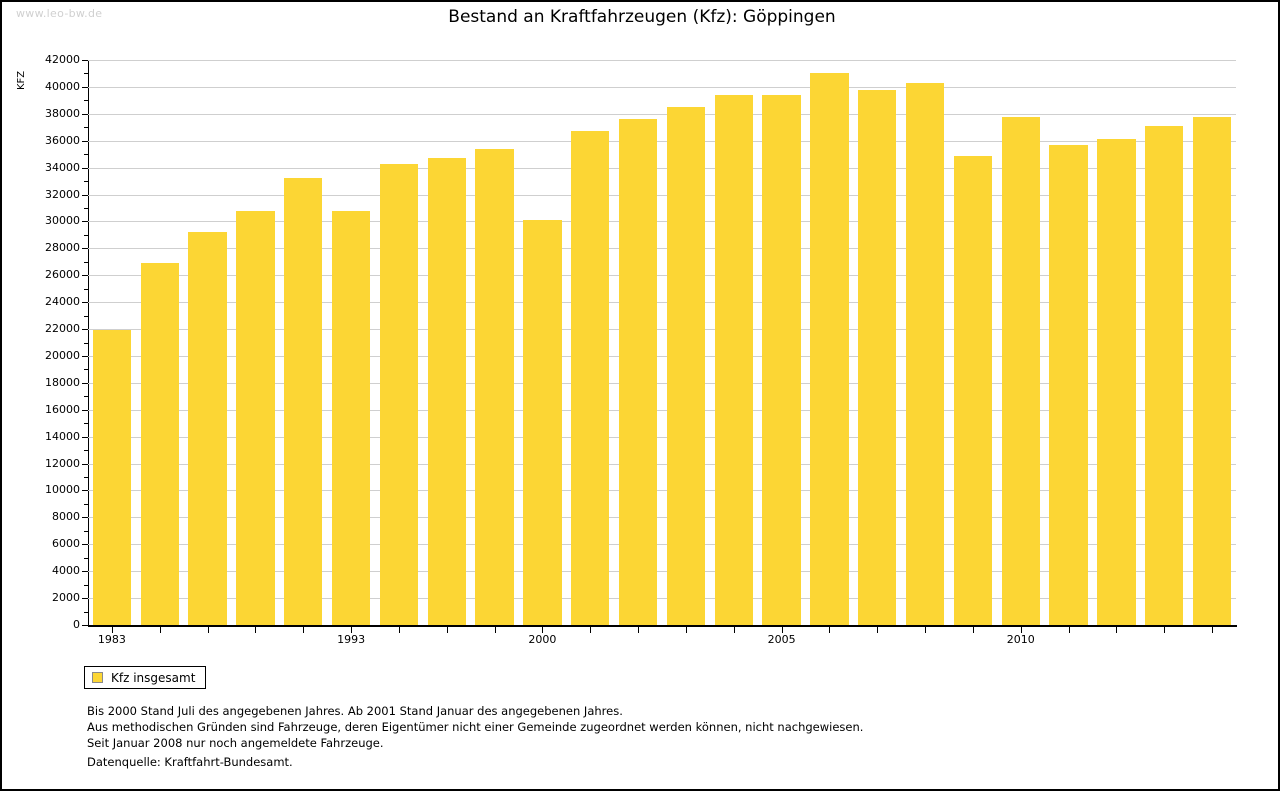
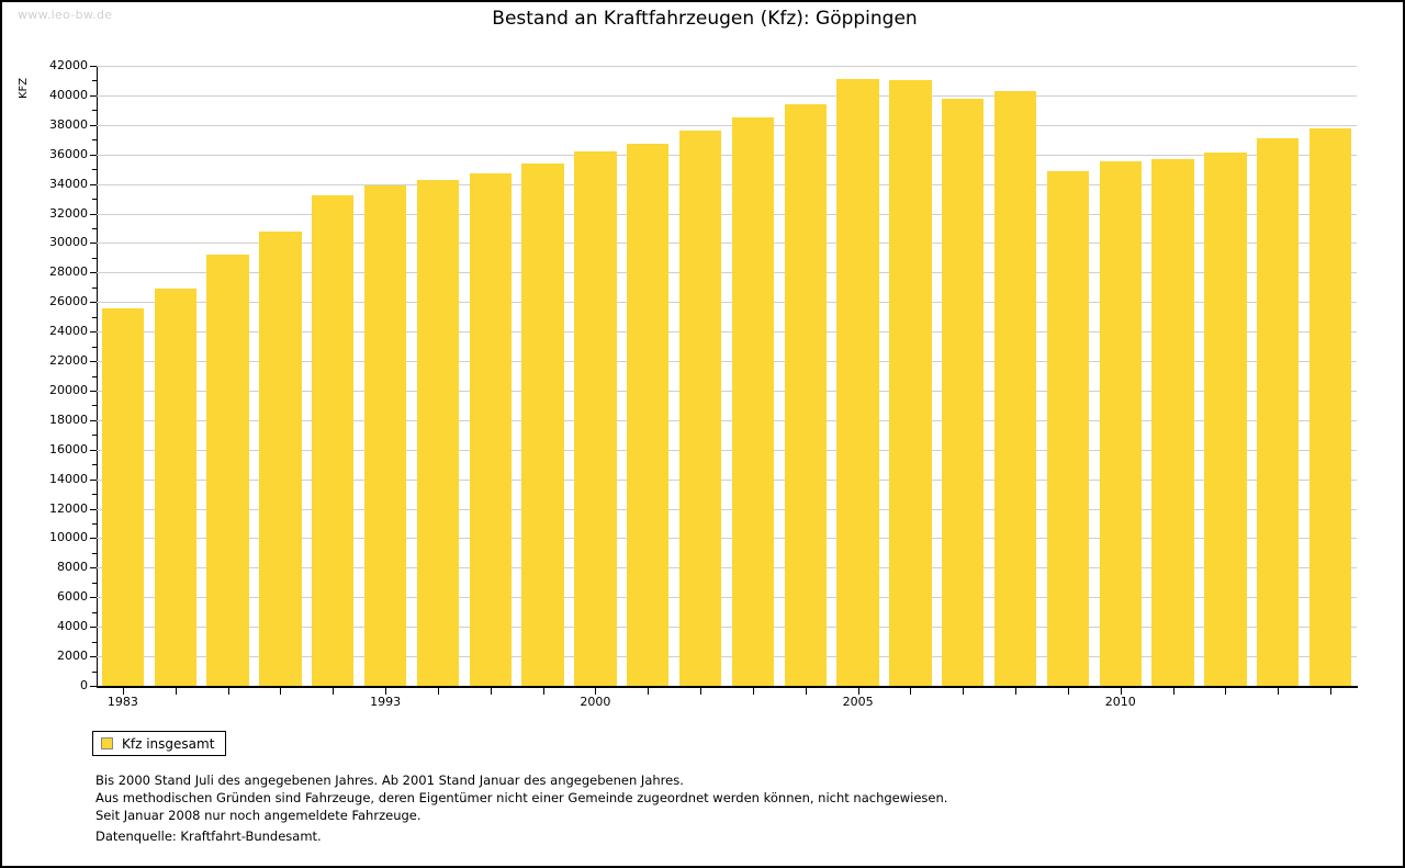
1983: 21900 -> 25600
1993: 30800 -> 33900
2000: 30100 -> 36200
2005: 39400 -> 41100
2010: 37800 -> 35500
